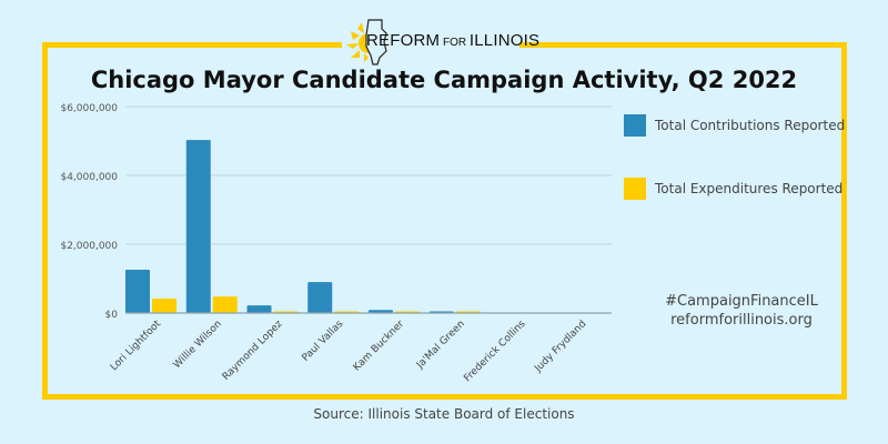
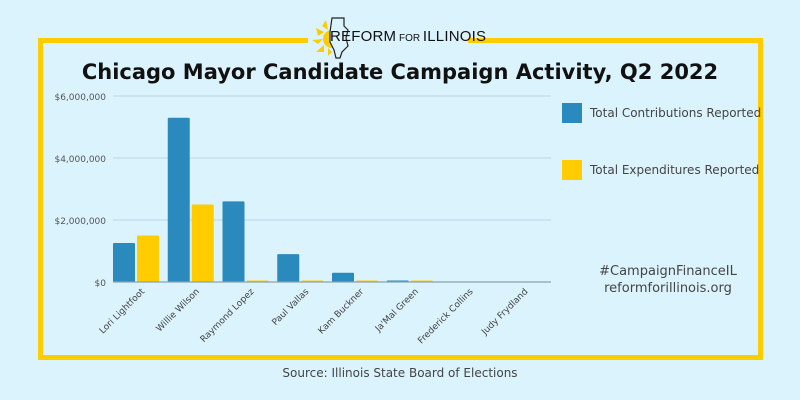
Total Expenditures Reported/Lori Lightfoot: $400000 -> $1500000
Total Contributions Reported/Willie Wilson: $5000000 -> $5300000
Total Expenditures Reported/Willie Wilson: $500000 -> $2500000
Total Contributions Reported/Raymond Lopez: $200000 -> $2600000
Total Contributions Reported/Kam Buckner: $100000 -> $300000
